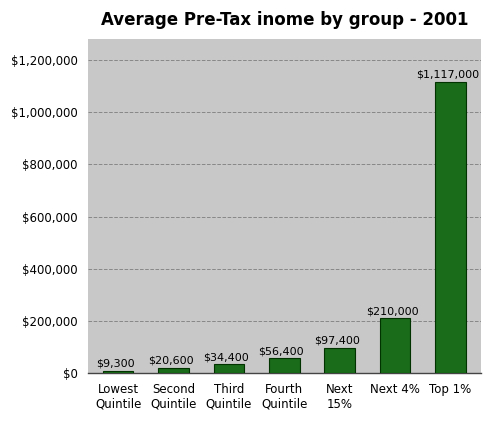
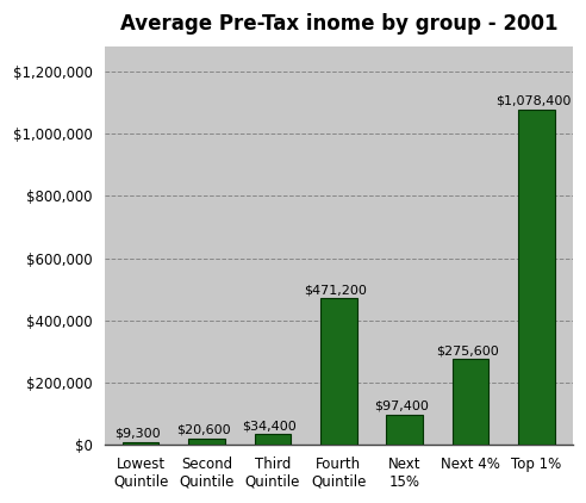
Fourth Quintile: $56,400 -> $471,200
Next 4%: $210,000 -> $275,600
Top 1%: $1,117,000 -> $1,078,400
